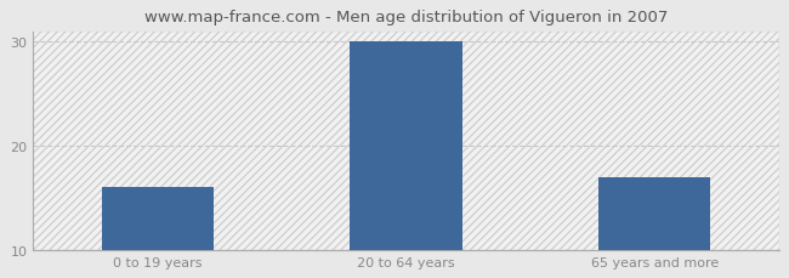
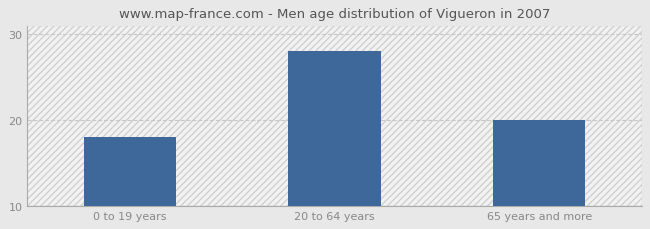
0 to 19 years: 16 -> 18
20 to 64 years: 30 -> 28
65 years and more: 17 -> 20
